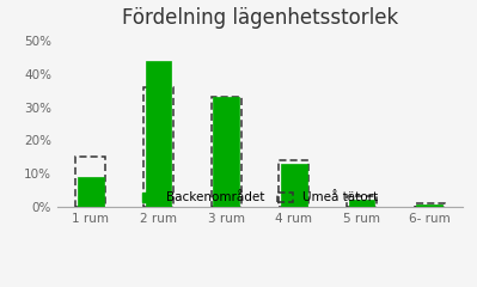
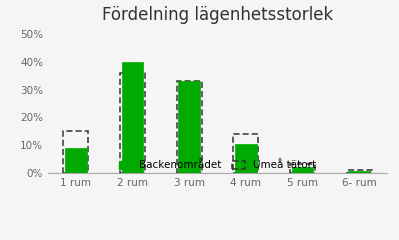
2 rum: 44.0% -> 40.0%
4 rum: 13.0% -> 10.5%
